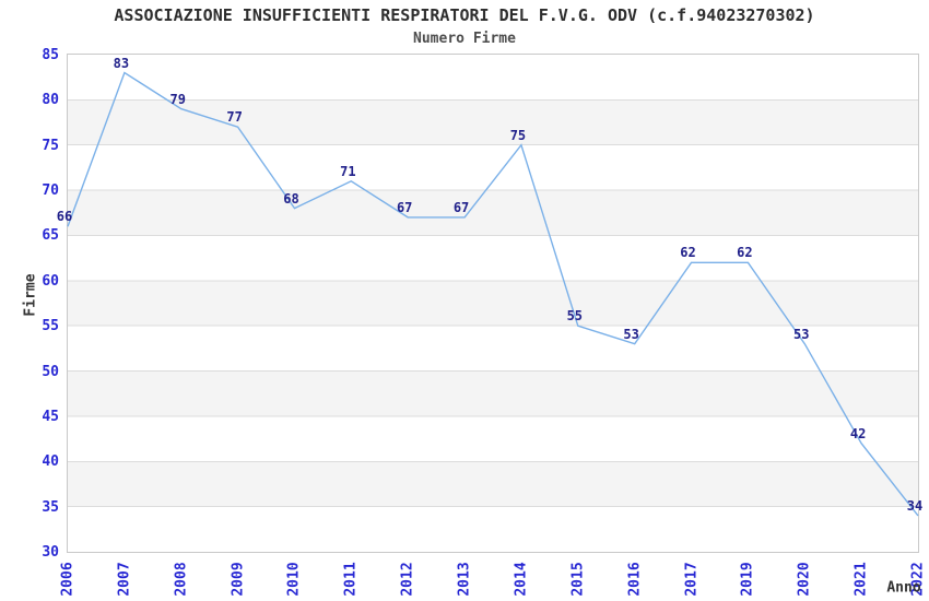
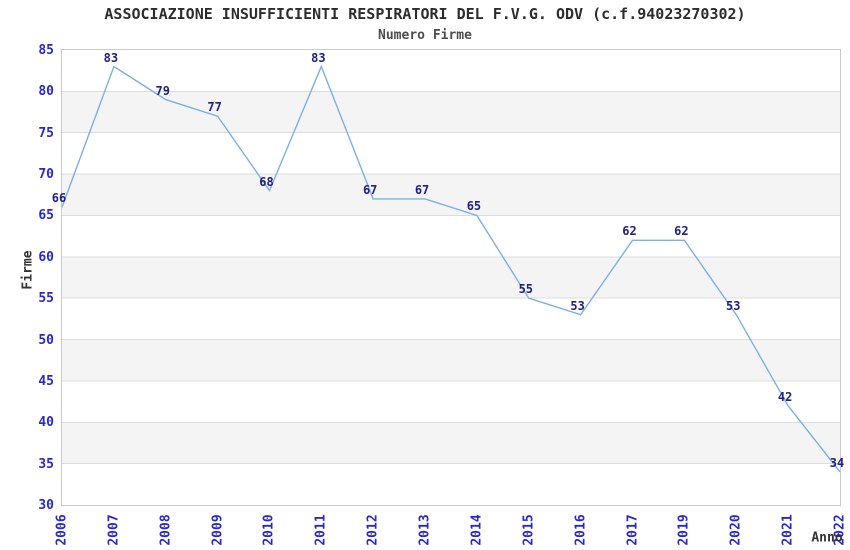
2011: 71 -> 83
2014: 75 -> 65
